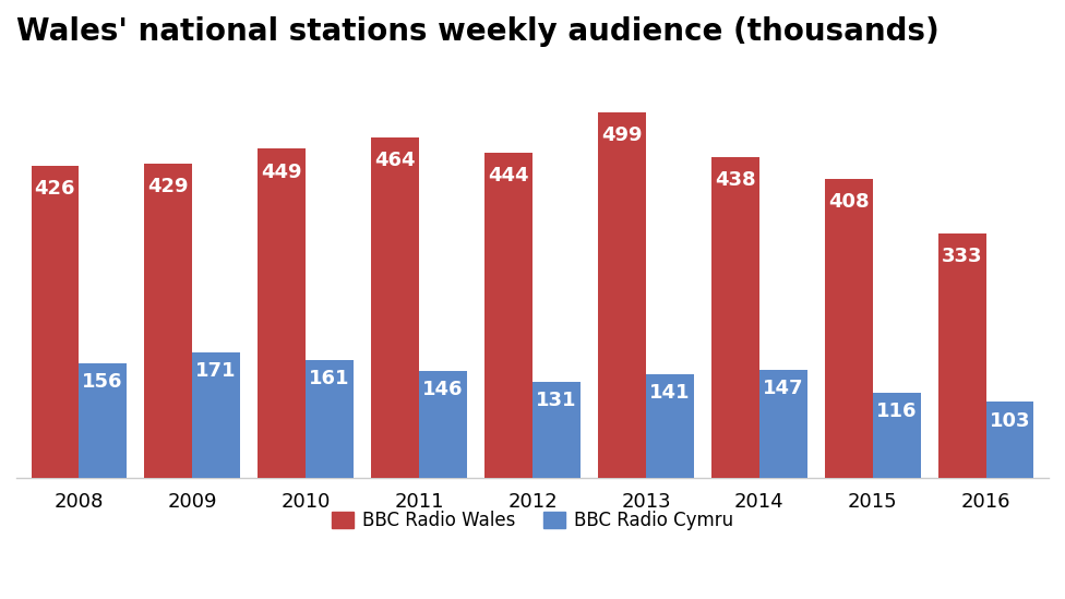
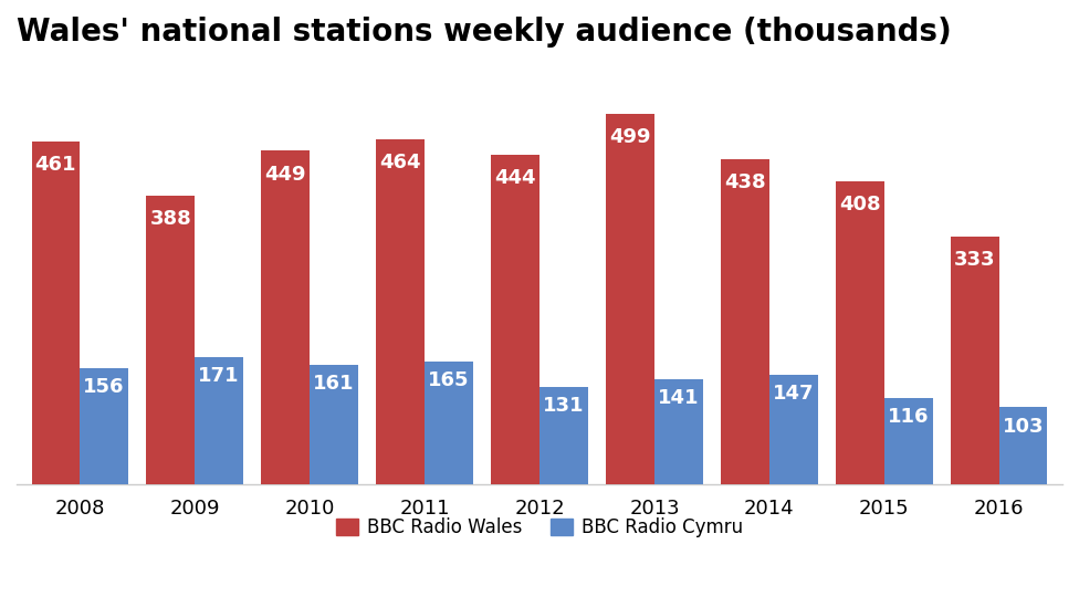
BBC Radio Wales/2008: 426 -> 461
BBC Radio Wales/2009: 429 -> 388
BBC Radio Cymru/2011: 146 -> 165
